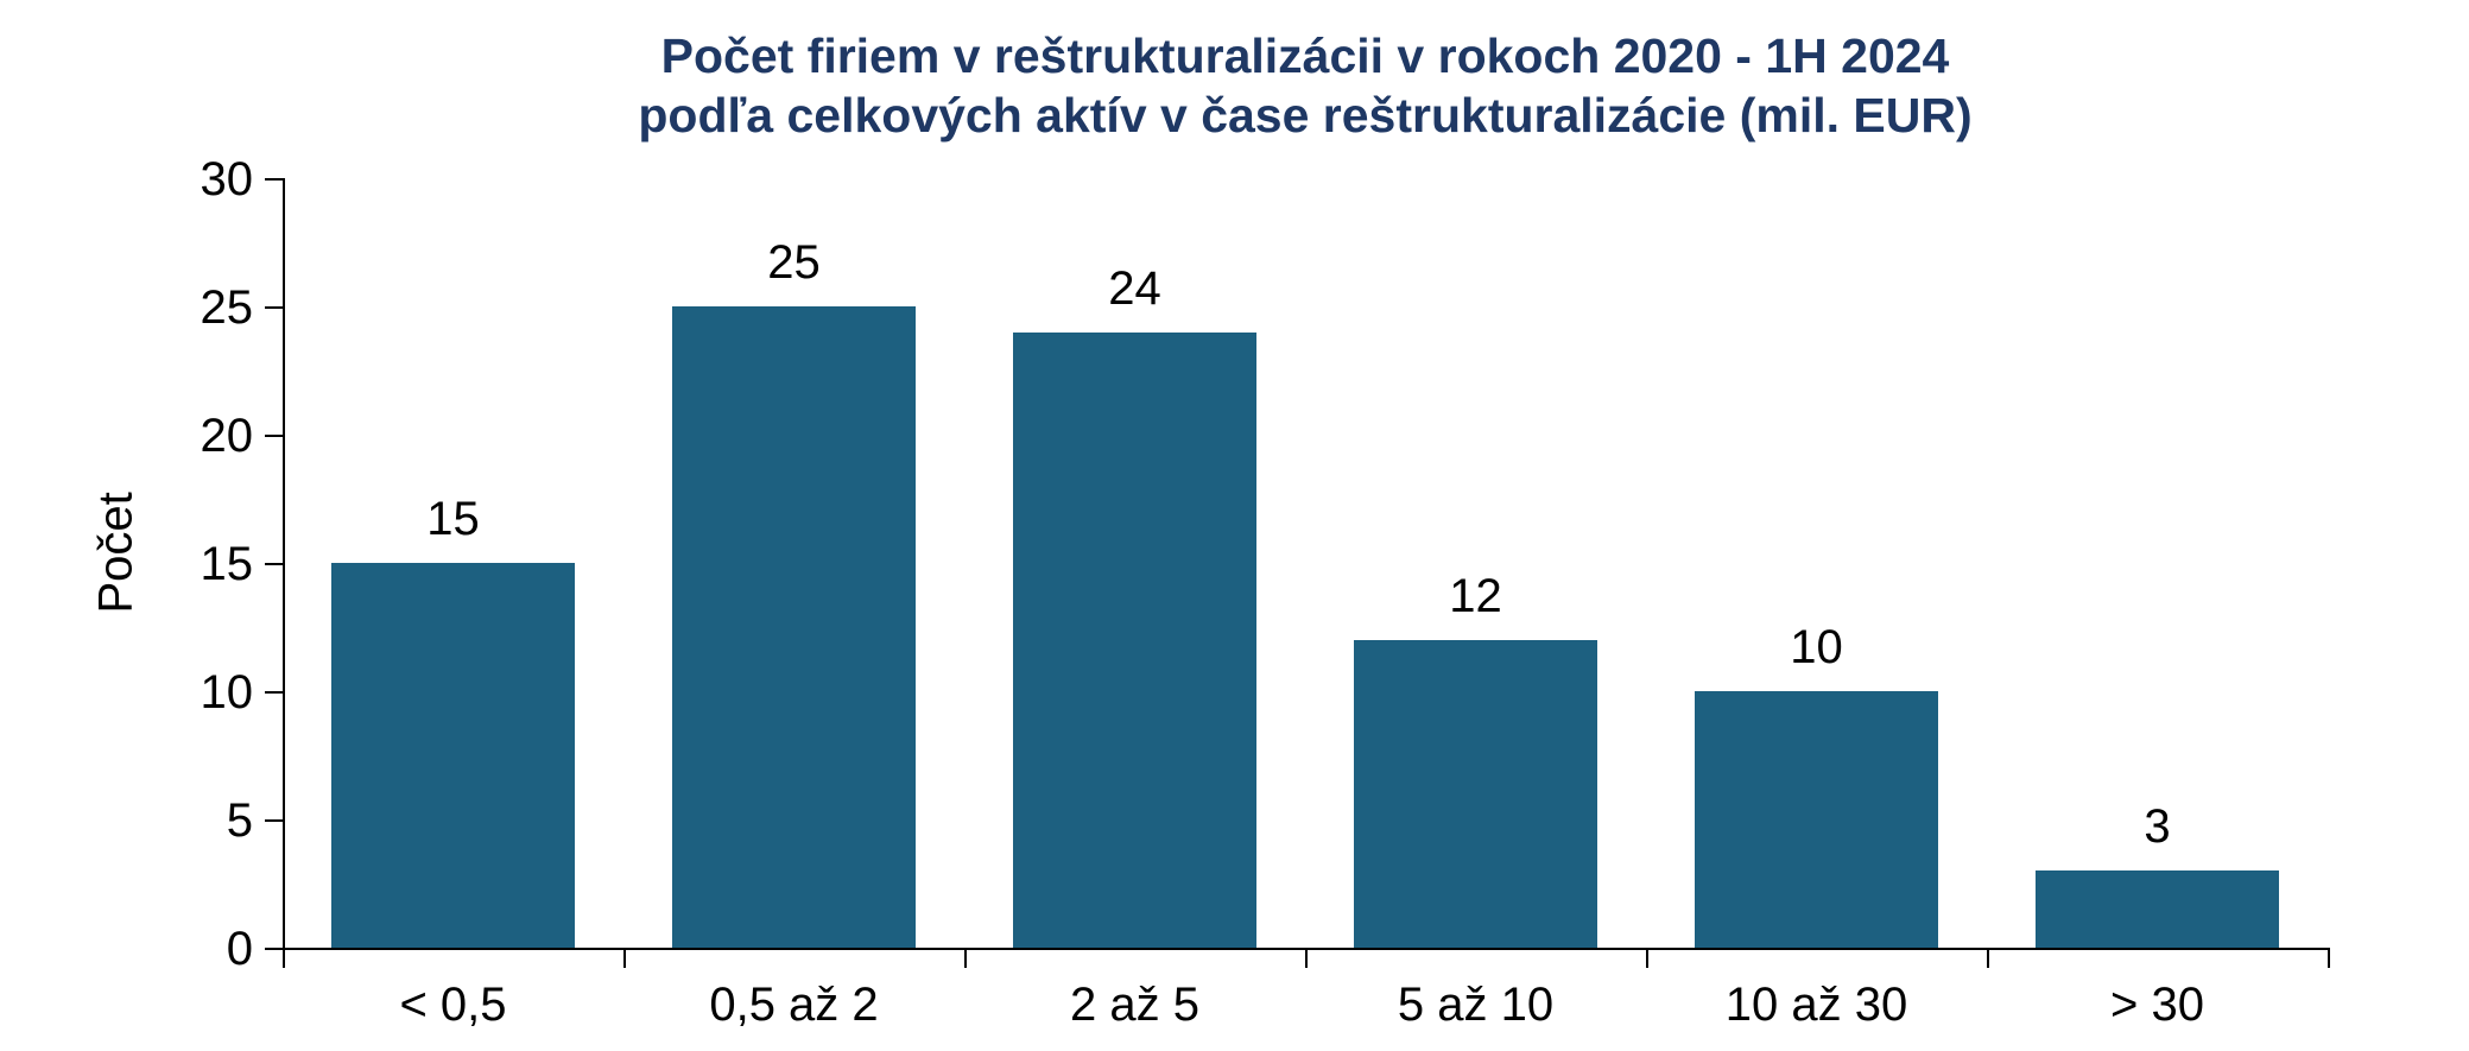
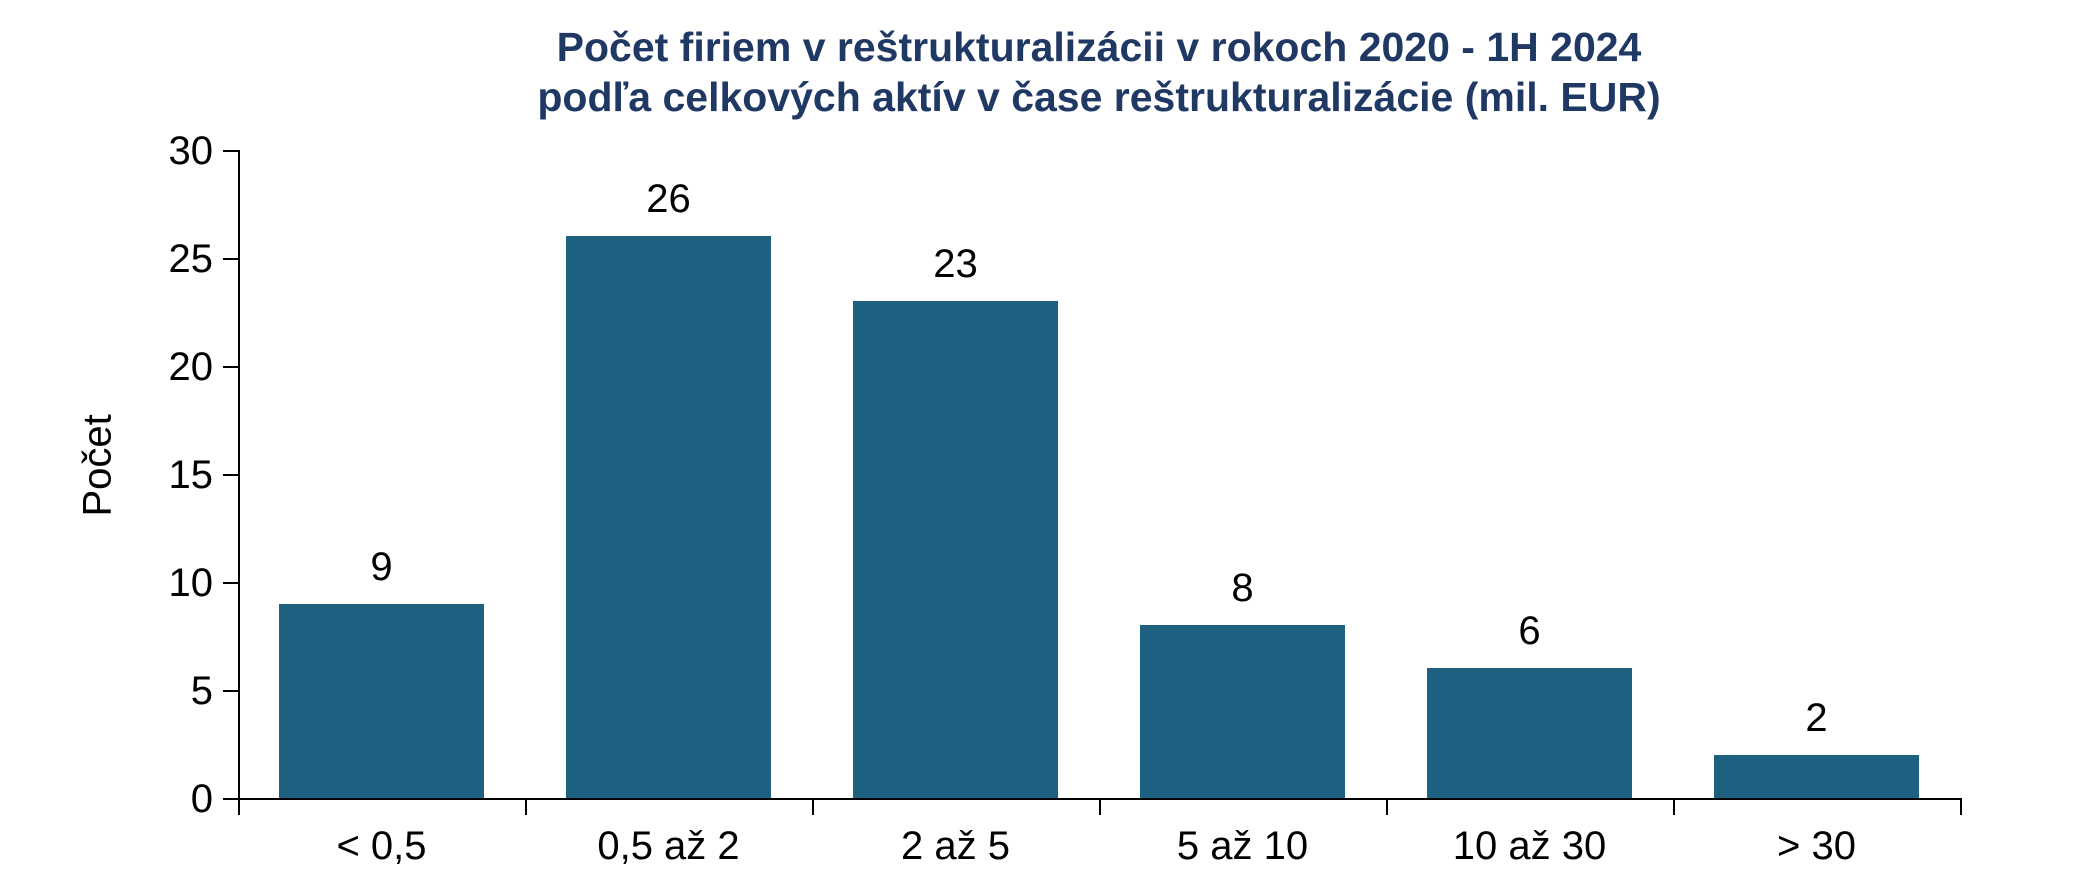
< 0,5: 15 -> 9
0,5 až 2: 25 -> 26
2 až 5: 24 -> 23
5 až 10: 12 -> 8
10 až 30: 10 -> 6
> 30: 3 -> 2
